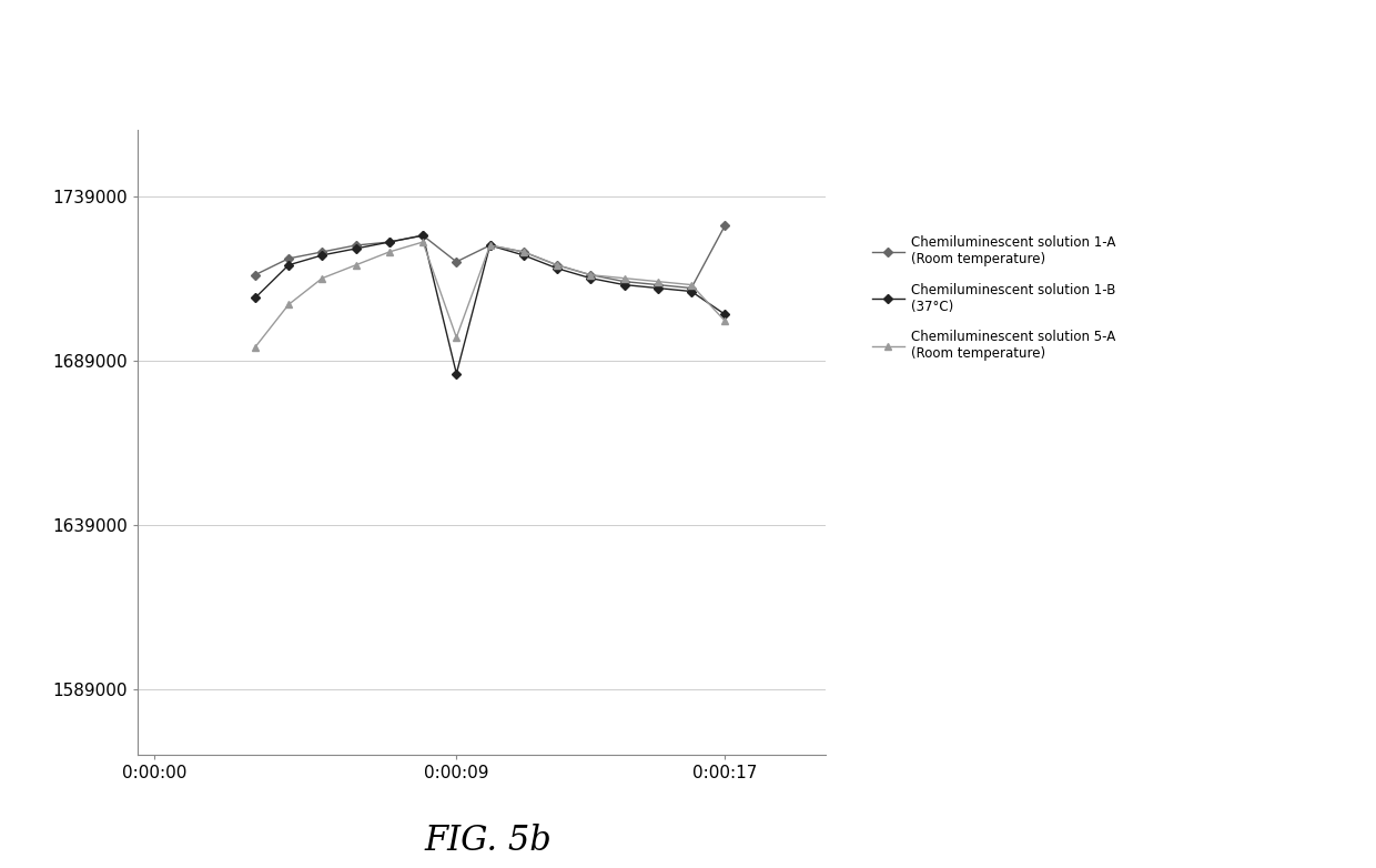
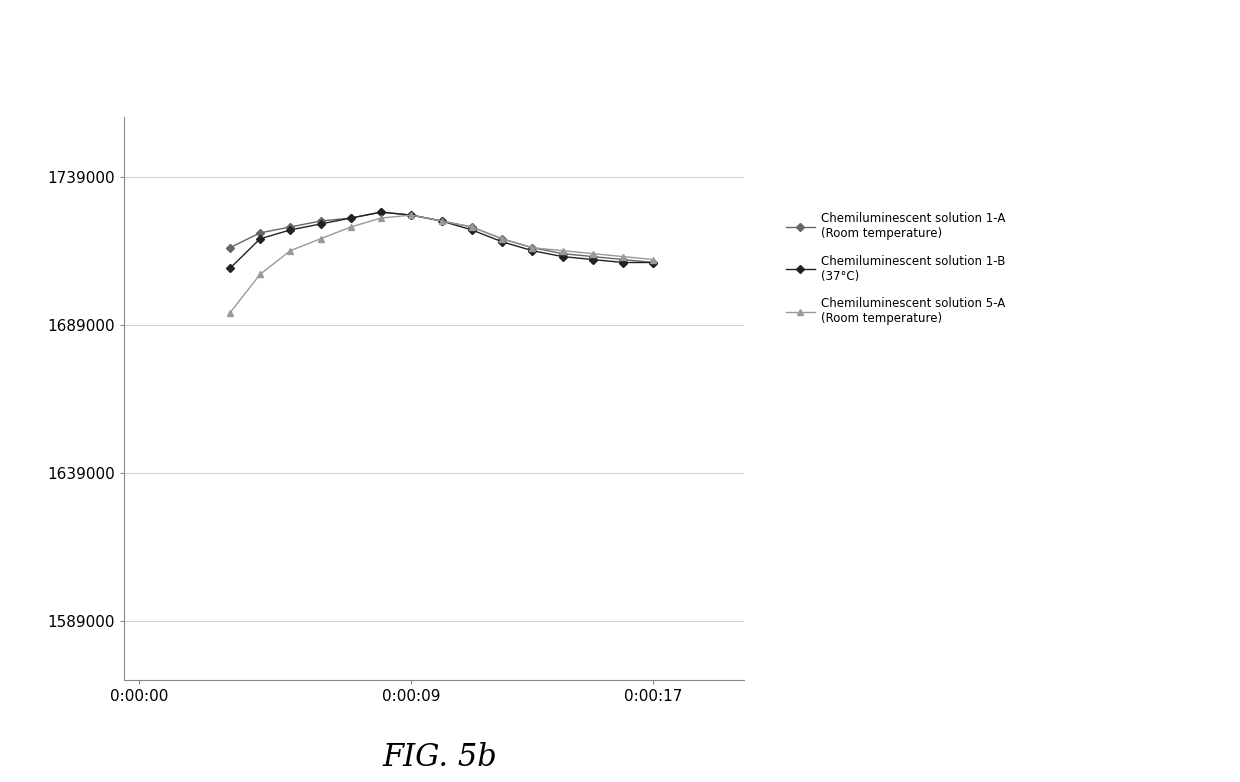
Chemiluminescent solution 1-A (Room temperature)/0:00:09: 1719000 -> 1726000
Chemiluminescent solution 1-B (37°C)/0:00:09: 1685000 -> 1726000
Chemiluminescent solution 5-A (Room temperature)/0:00:09: 1696000 -> 1726000
Chemiluminescent solution 1-A (Room temperature)/0:00:17: 1730000 -> 1710000
Chemiluminescent solution 1-B (37°C)/0:00:17: 1703000 -> 1710000
Chemiluminescent solution 5-A (Room temperature)/0:00:17: 1701000 -> 1711000
